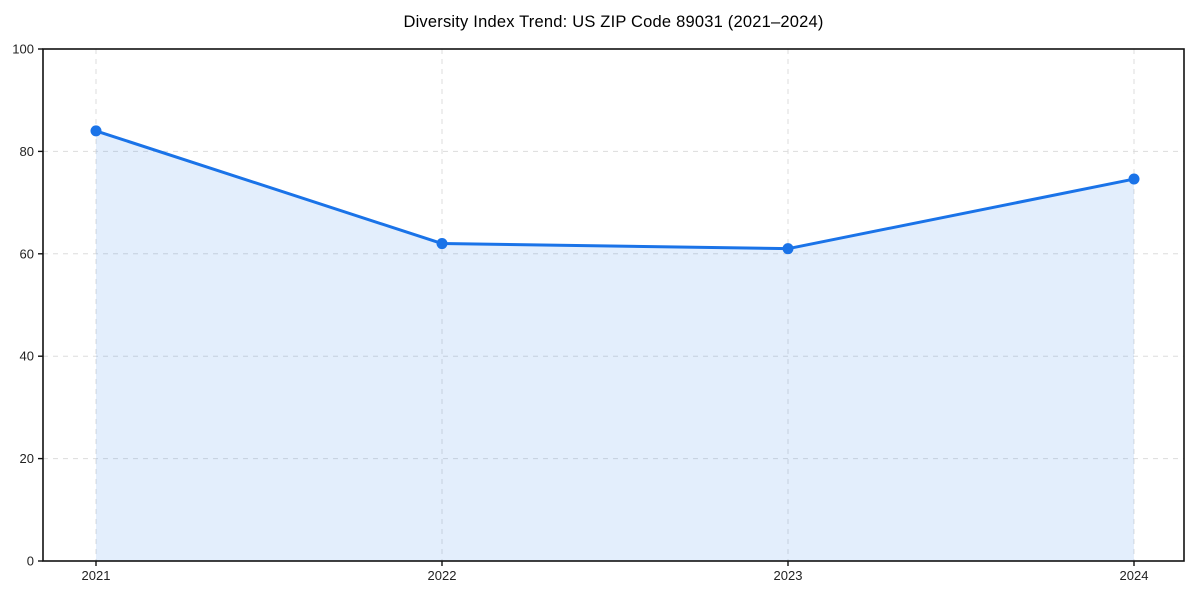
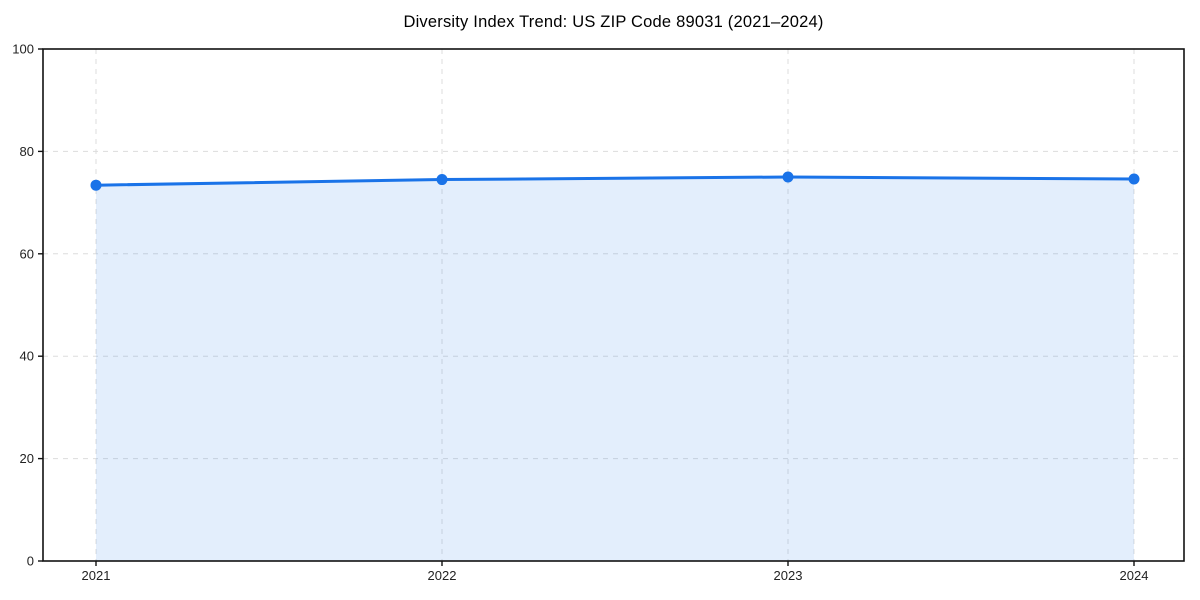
2021: 84 -> 73
2022: 62 -> 74
2023: 61 -> 75
